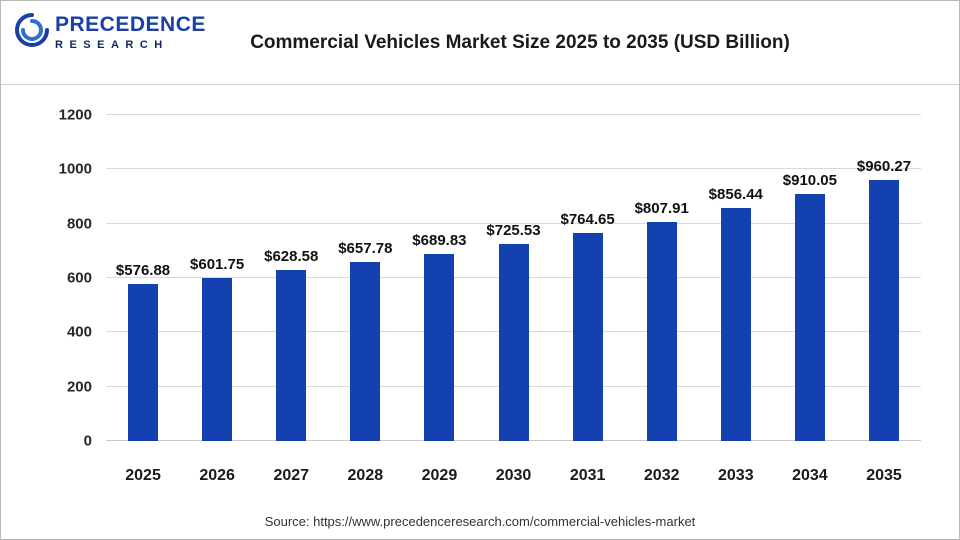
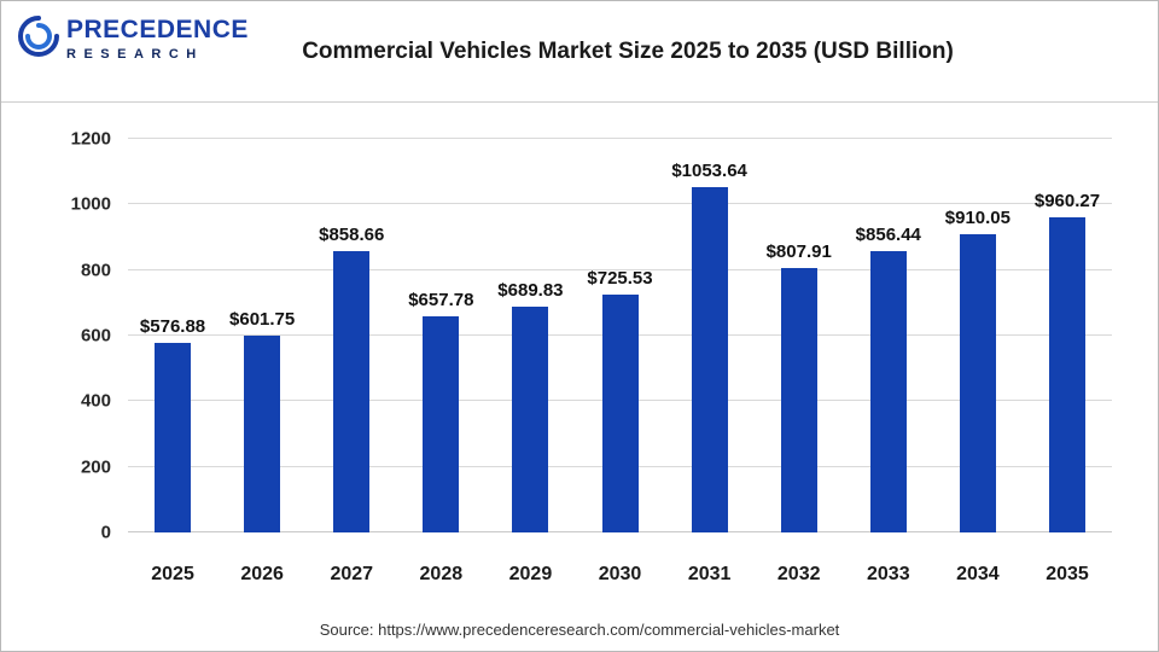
2027: $628.58 -> $858.66
2031: $764.65 -> $1053.64
